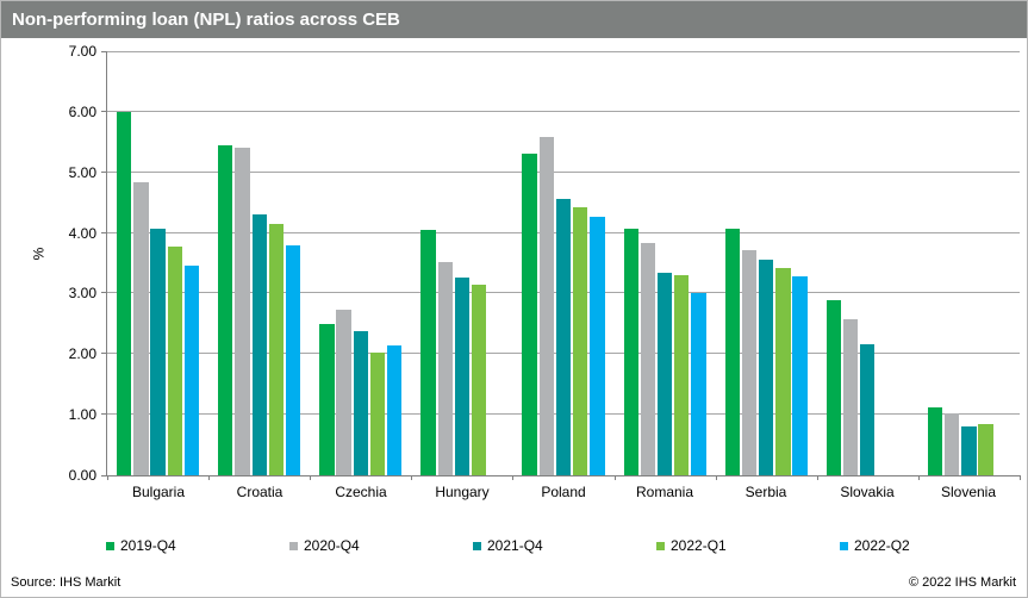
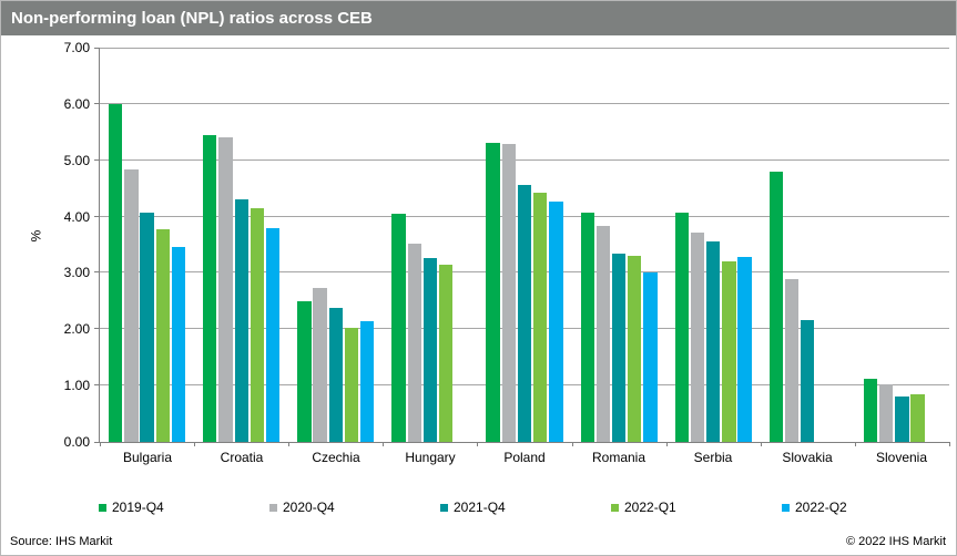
2020-Q4/Poland: 5.6 -> 5.3
2022-Q1/Serbia: 3.4 -> 3.2
2019-Q4/Slovakia: 2.9 -> 4.8
2020-Q4/Slovakia: 2.6 -> 2.9
